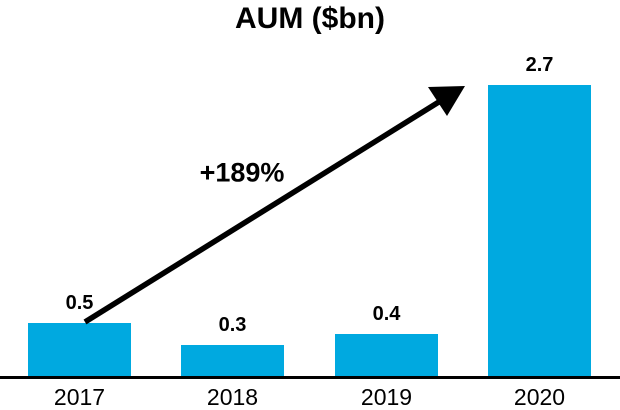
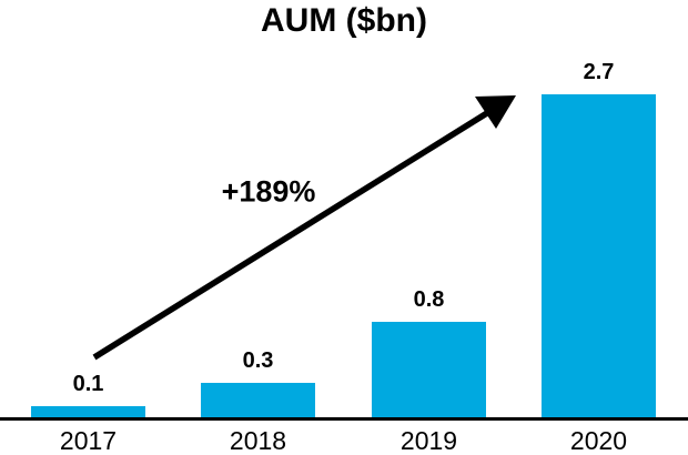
2017: 0.5 -> 0.1
2019: 0.4 -> 0.8
